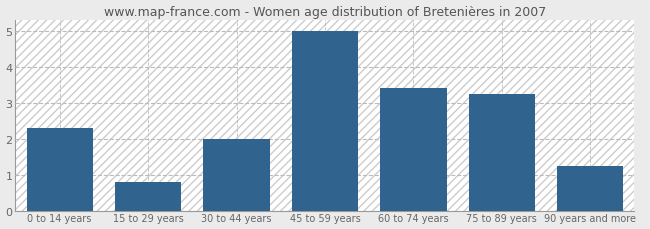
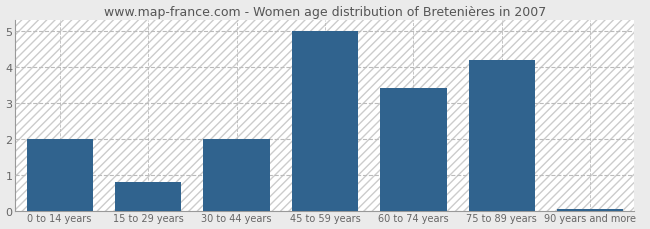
0 to 14 years: 2.30 -> 2.00
75 to 89 years: 3.25 -> 4.20
90 years and more: 1.25 -> 0.05
